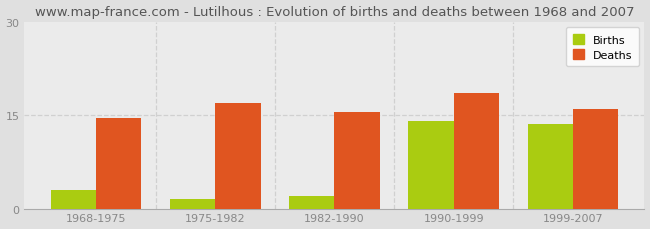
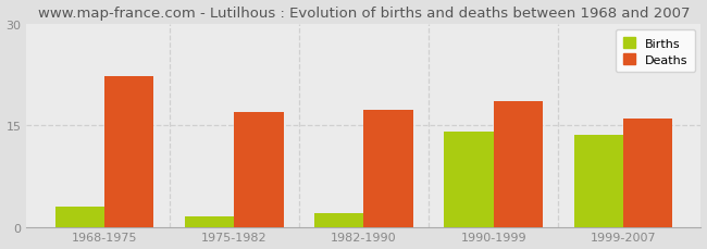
Deaths/1968-1975: 14.5 -> 22.2
Deaths/1982-1990: 15.5 -> 17.2
